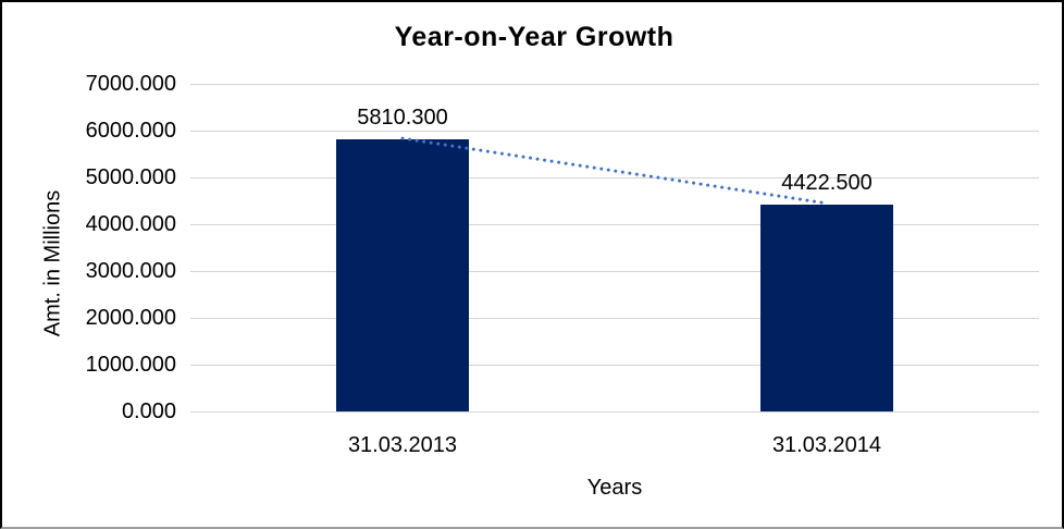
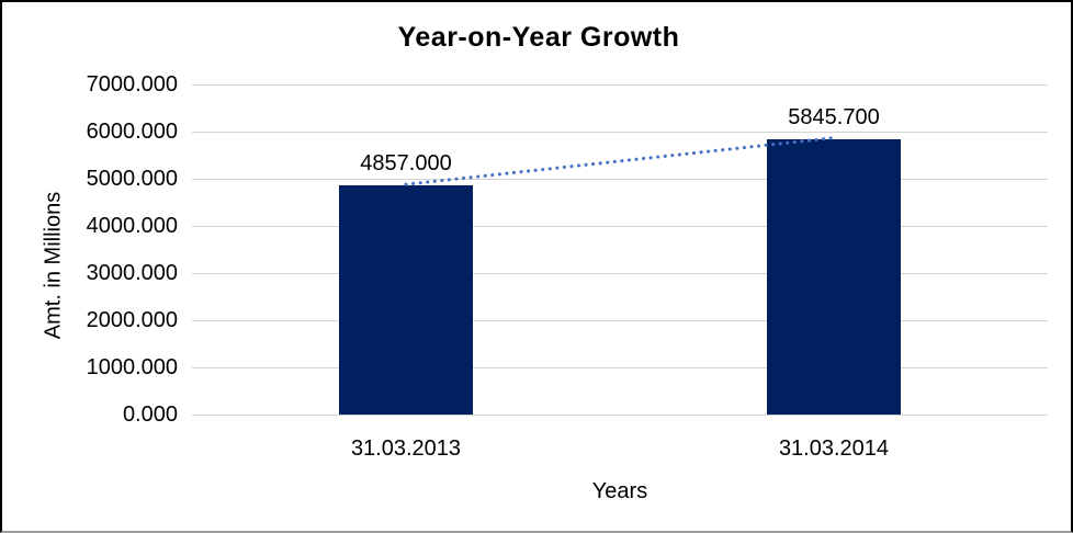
31.03.2013: 5810.300 -> 4857.000
31.03.2014: 4422.500 -> 5845.700
